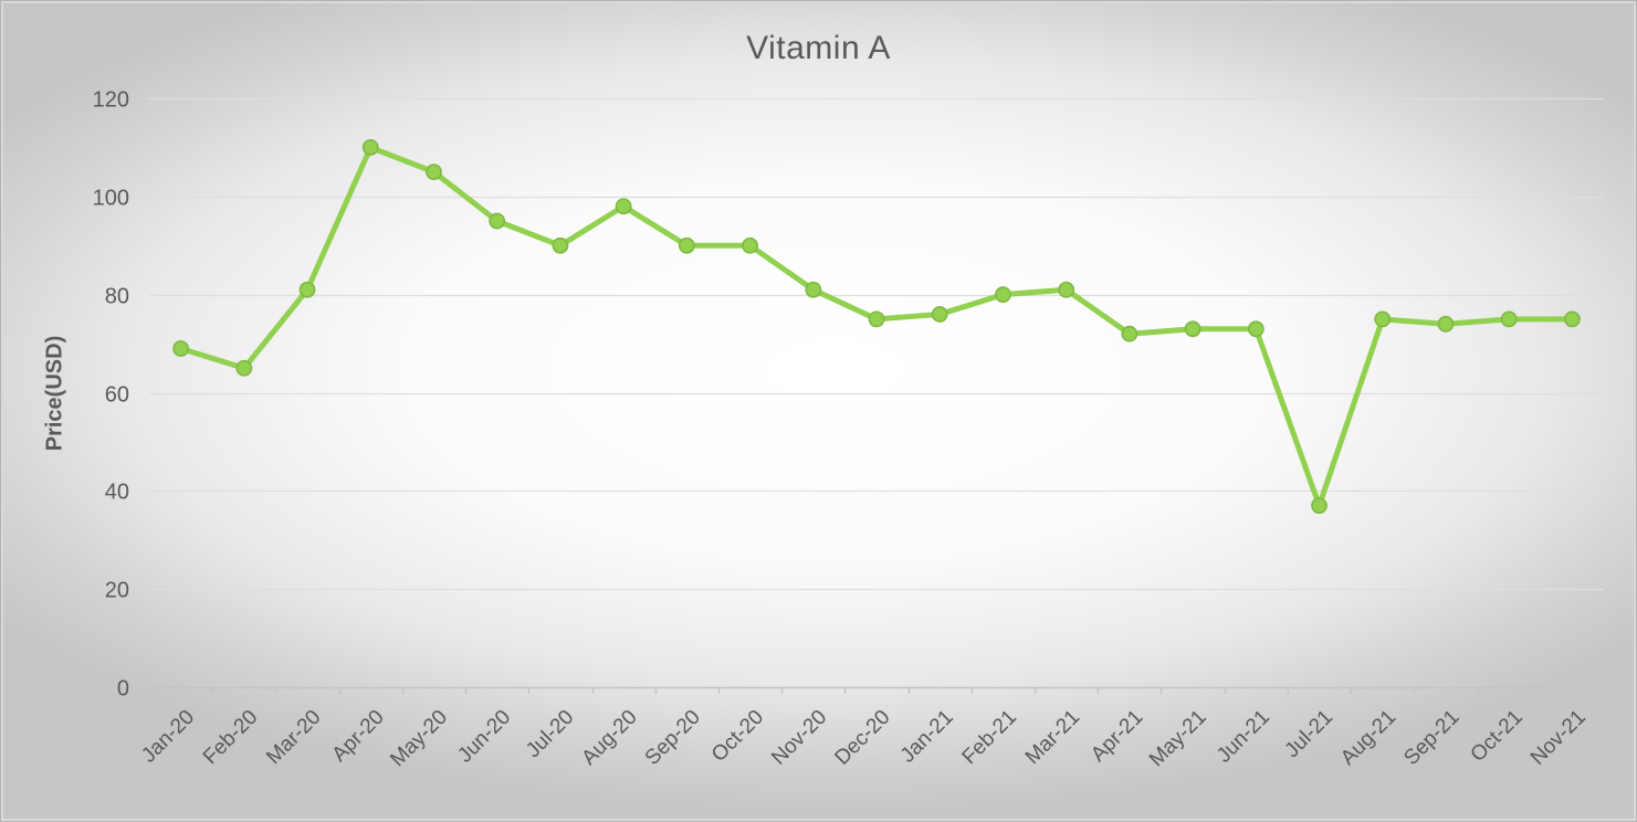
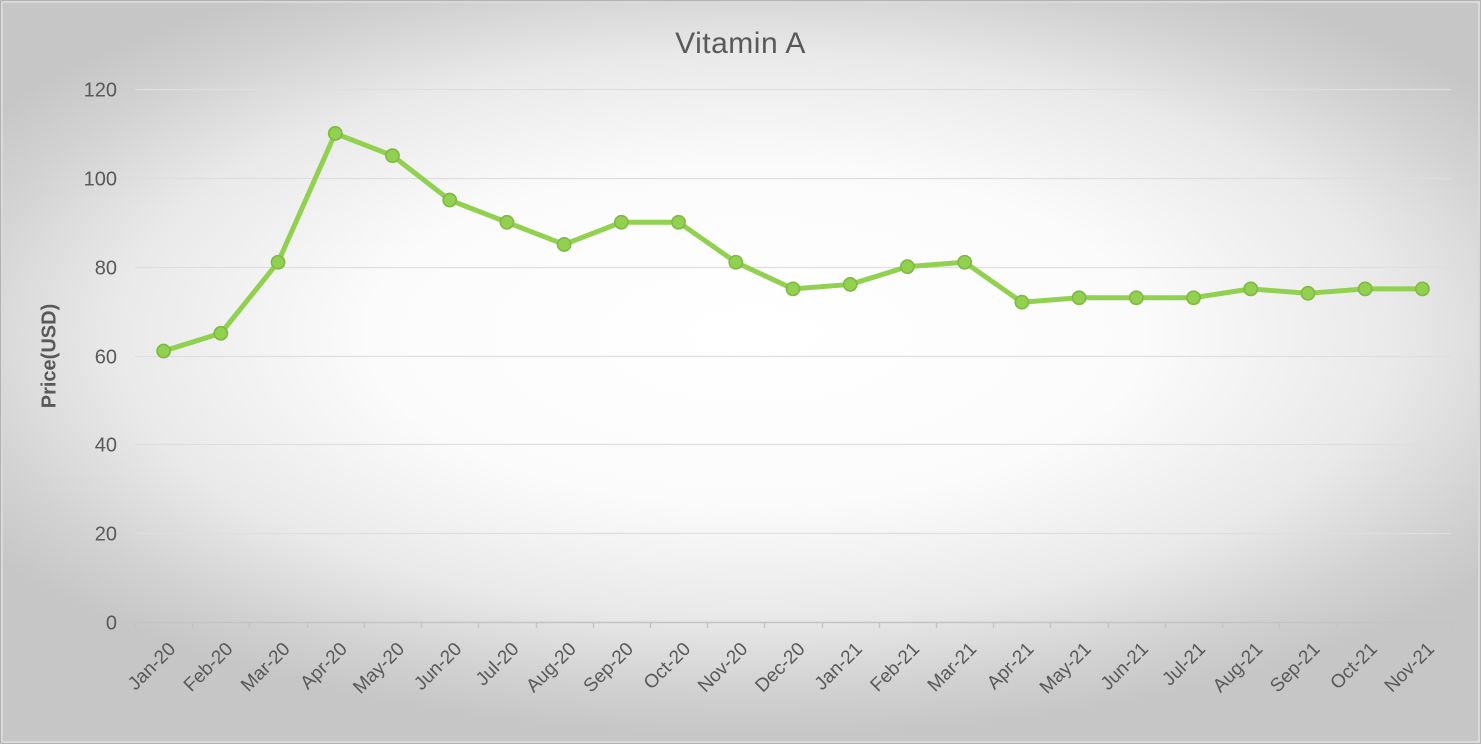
Jan-20: 69 -> 61
Aug-20: 98 -> 85
Jul-21: 37 -> 73
